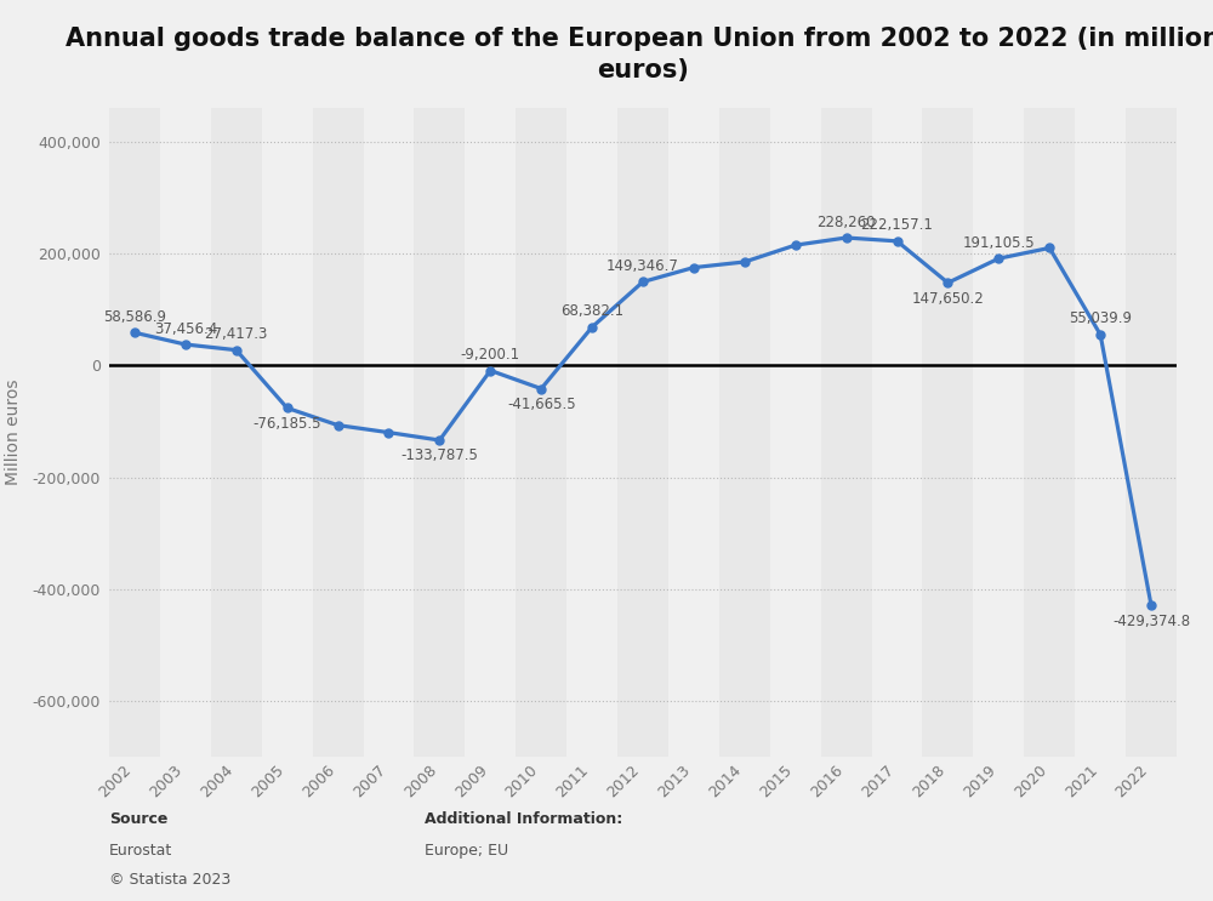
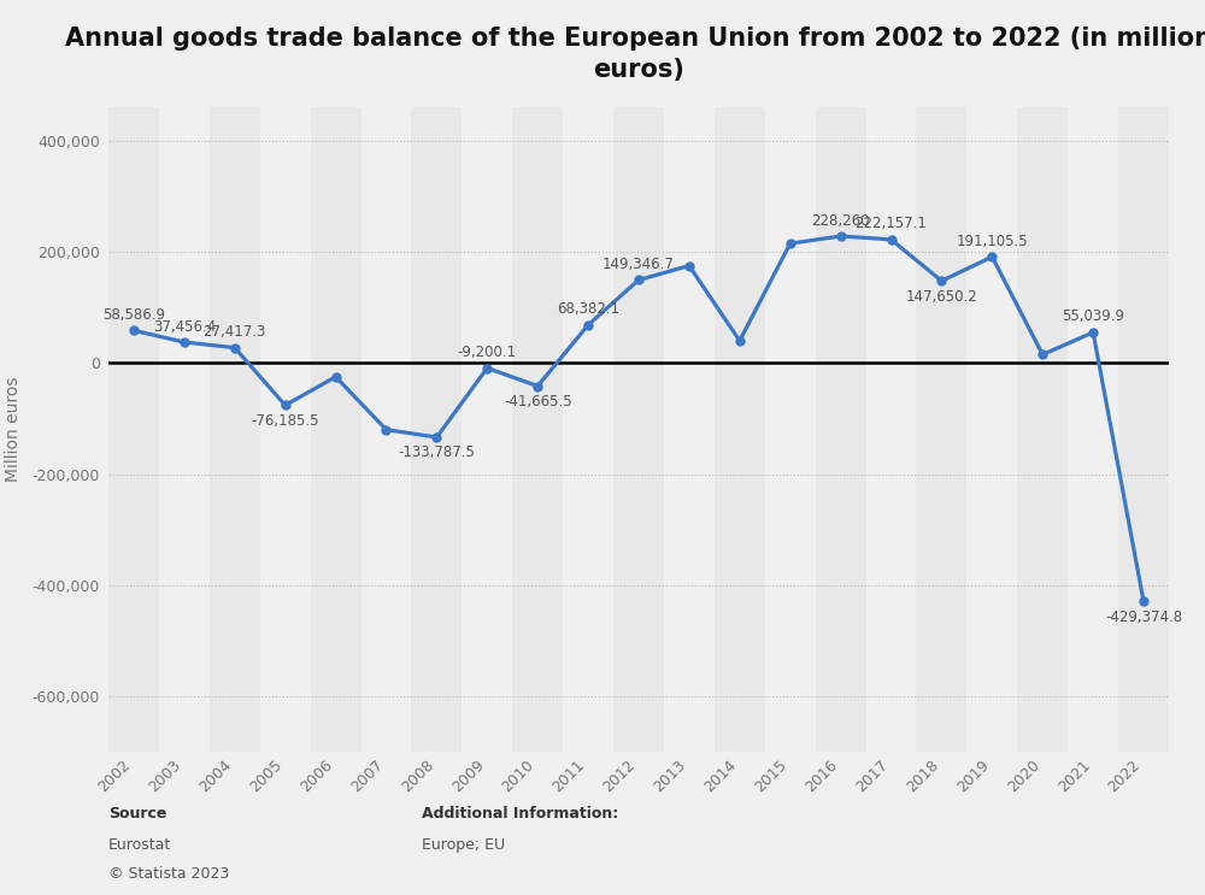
2006: -107,000 -> -25,000
2014: 185,000 -> 40,000
2020: 210,000 -> 15,000
